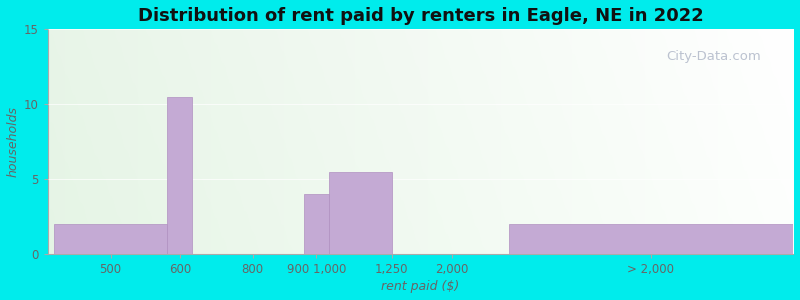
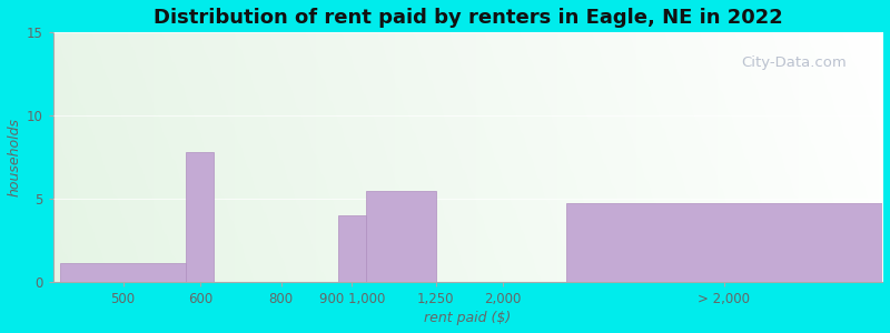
500: 2.0 -> 1.1
600: 10.5 -> 7.8
> 2,000: 2.0 -> 4.7
